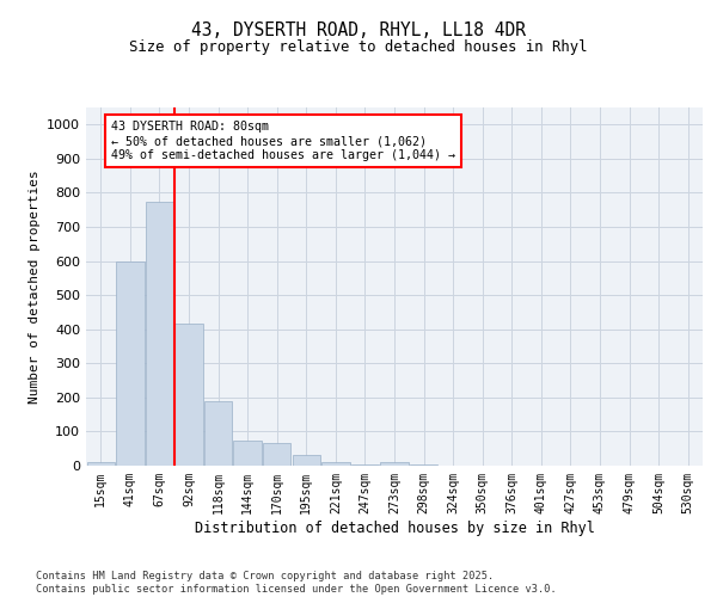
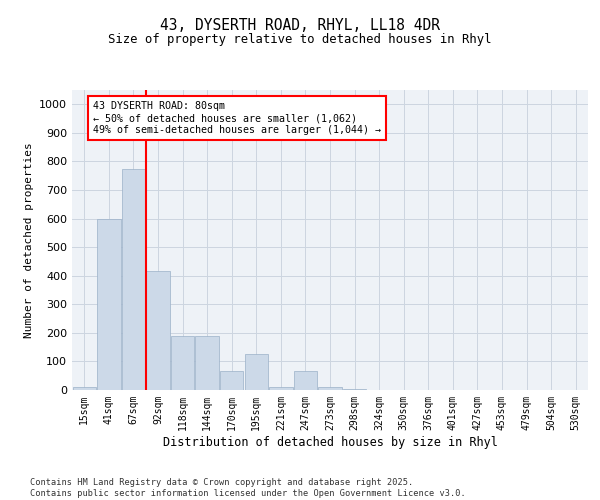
144sqm: 75 -> 190
195sqm: 30 -> 125
247sqm: 5 -> 65
